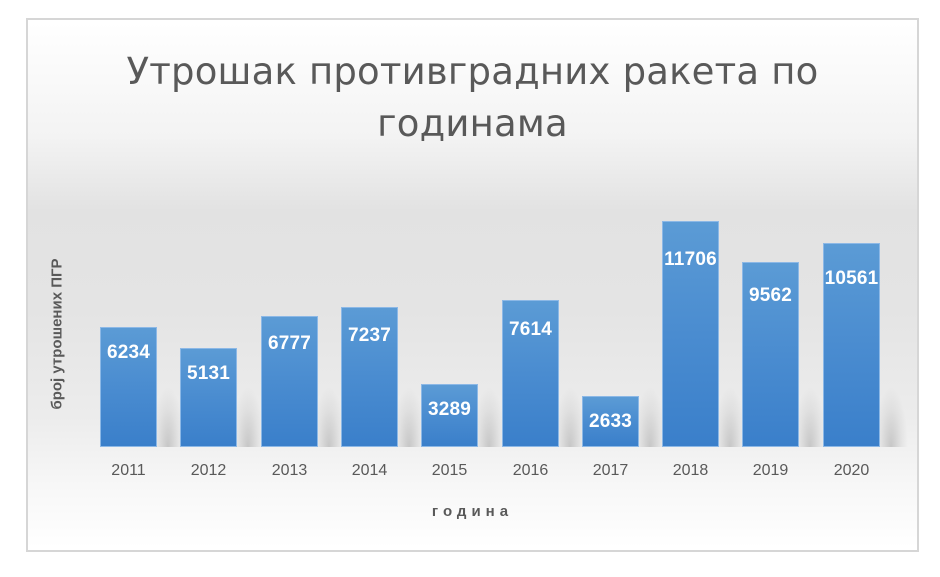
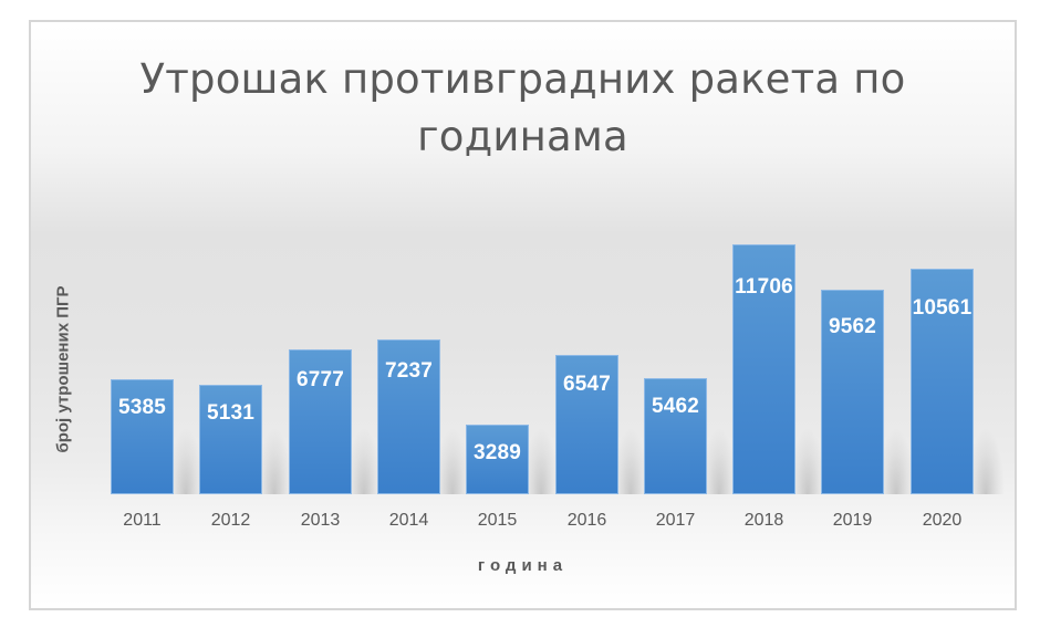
2011: 6234 -> 5385
2016: 7614 -> 6547
2017: 2633 -> 5462
